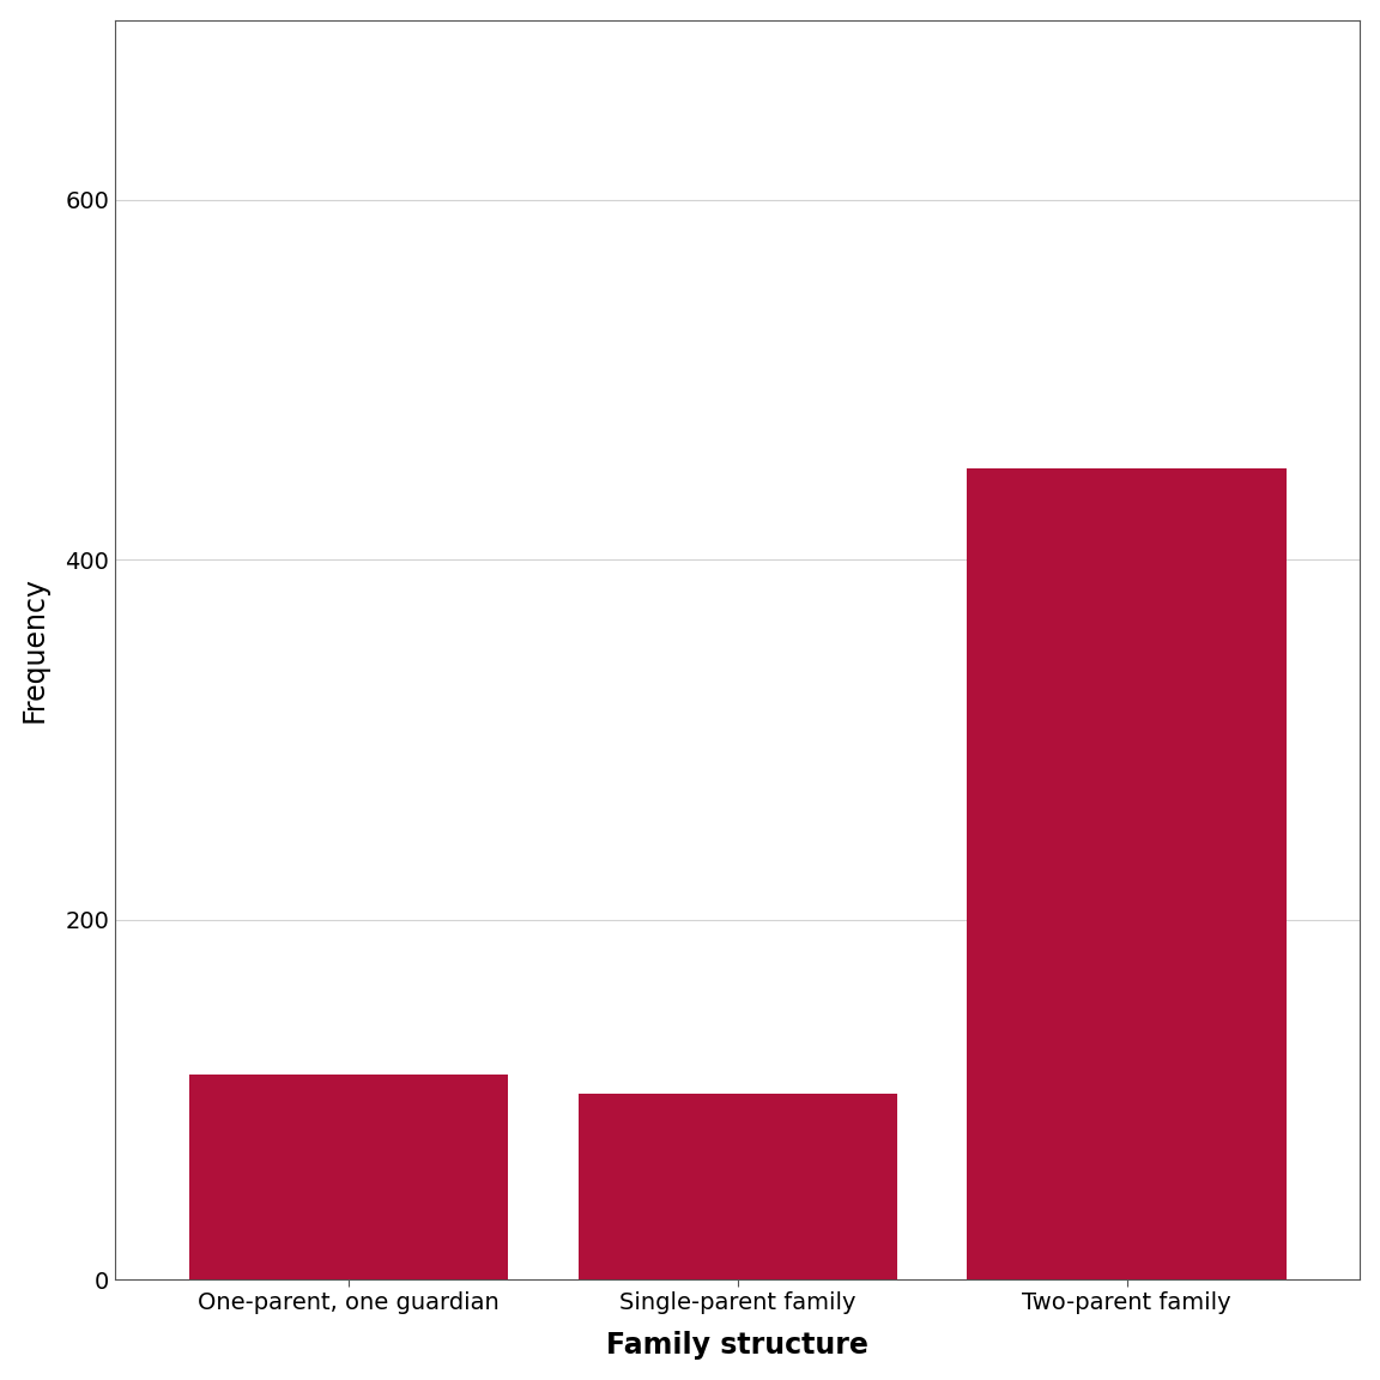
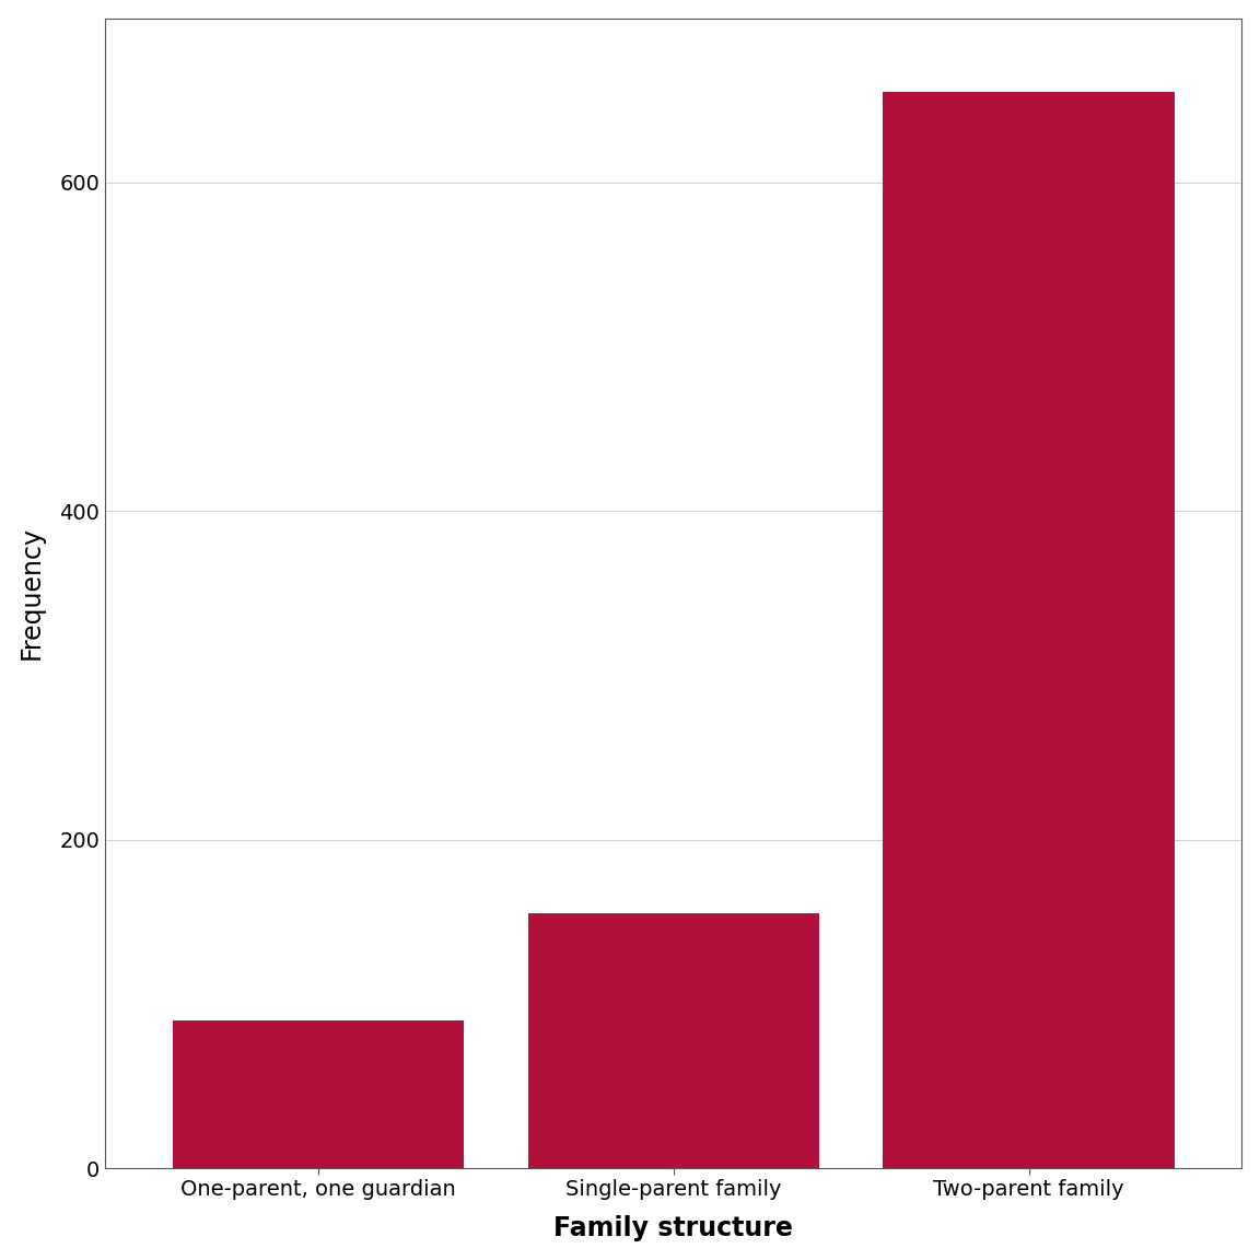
One-parent, one guardian: 114 -> 90
Single-parent family: 103 -> 155
Two-parent family: 451 -> 655
